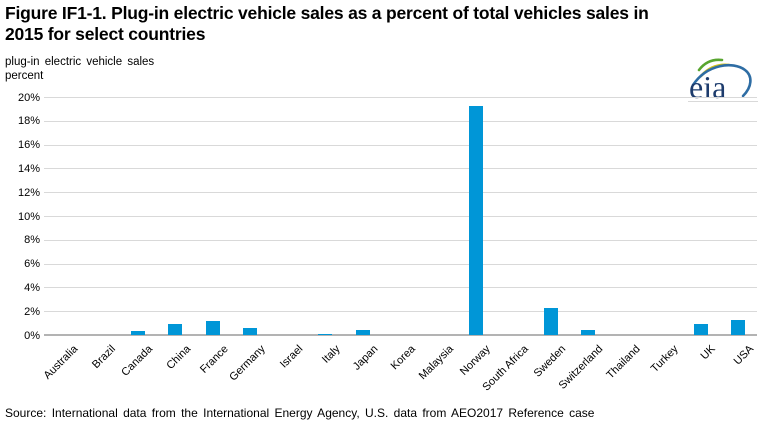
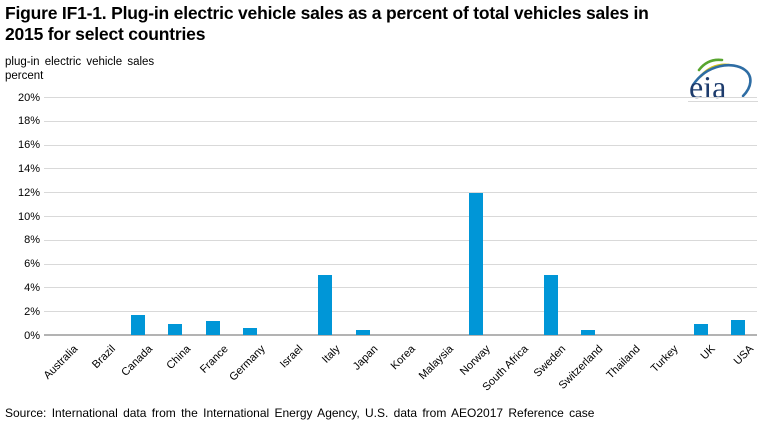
Canada: 0.4% -> 1.7%
Italy: 0.1% -> 5.1%
Norway: 19.3% -> 12.0%
Sweden: 2.3% -> 5.1%
